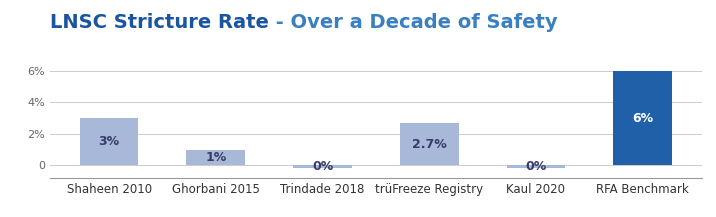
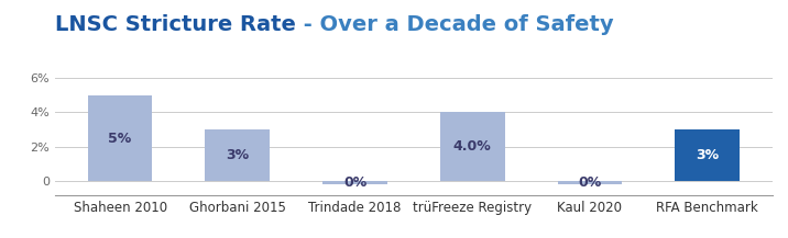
Shaheen 2010: 3% -> 5%
Ghorbani 2015: 1% -> 3%
trüFreeze Registry: 2.7% -> 4.0%
RFA Benchmark: 6% -> 3%
